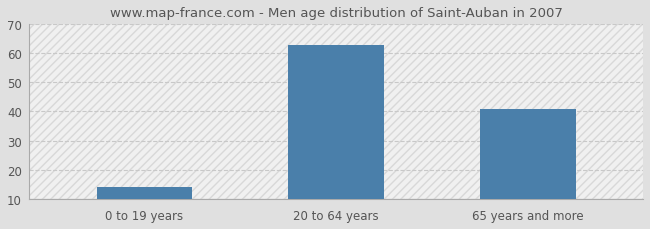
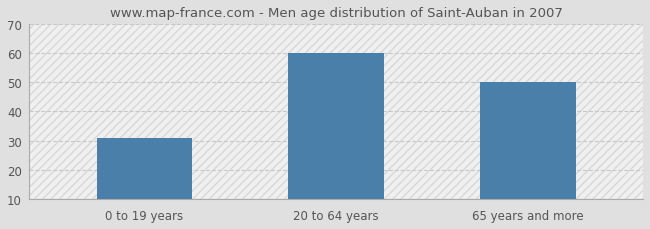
0 to 19 years: 14 -> 31
20 to 64 years: 63 -> 60
65 years and more: 41 -> 50
